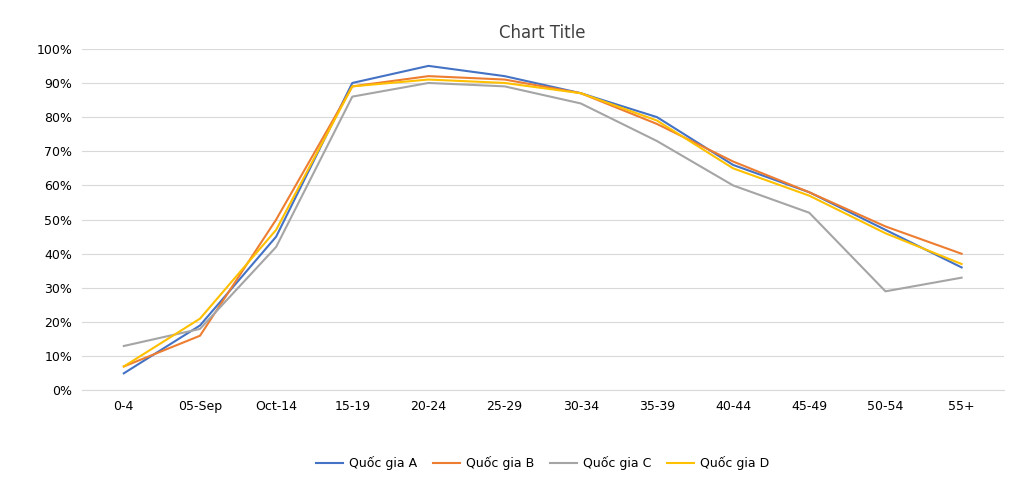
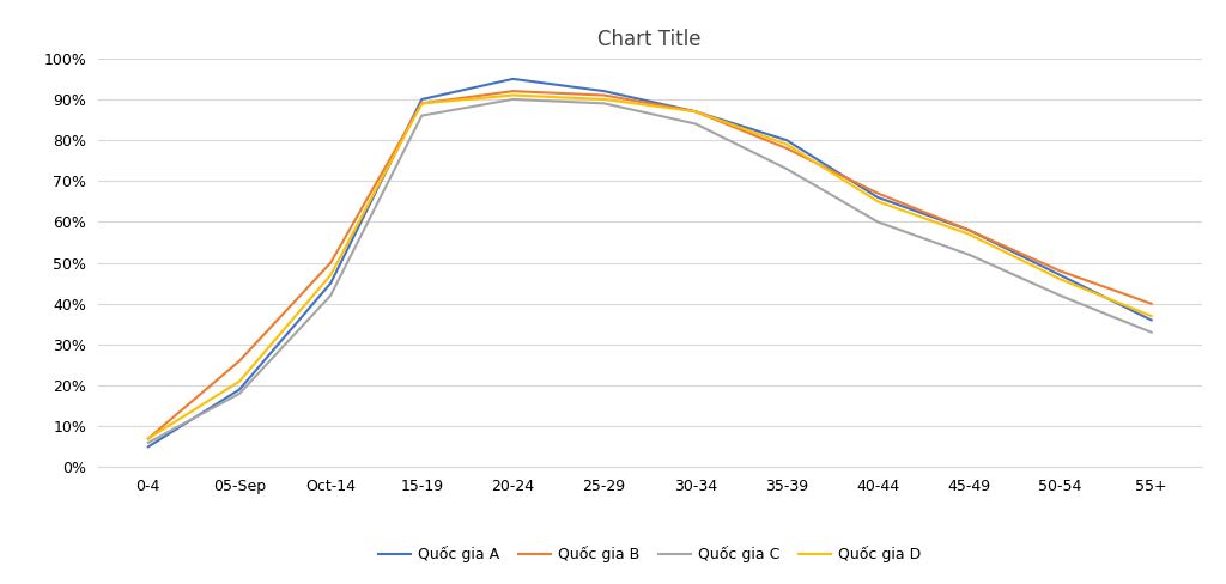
Quốc gia C/0-4: 13% -> 6%
Quốc gia B/05-Sep: 16% -> 26%
Quốc gia C/50-54: 29% -> 42%
